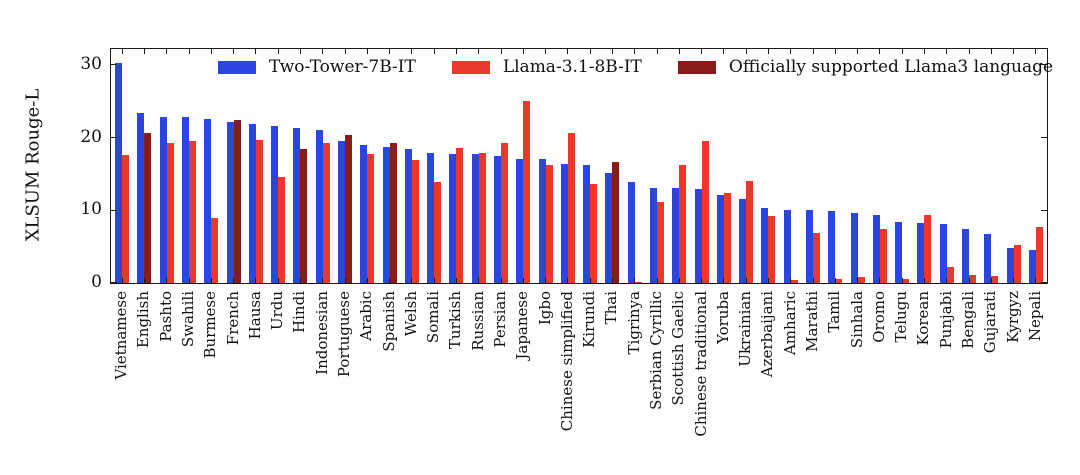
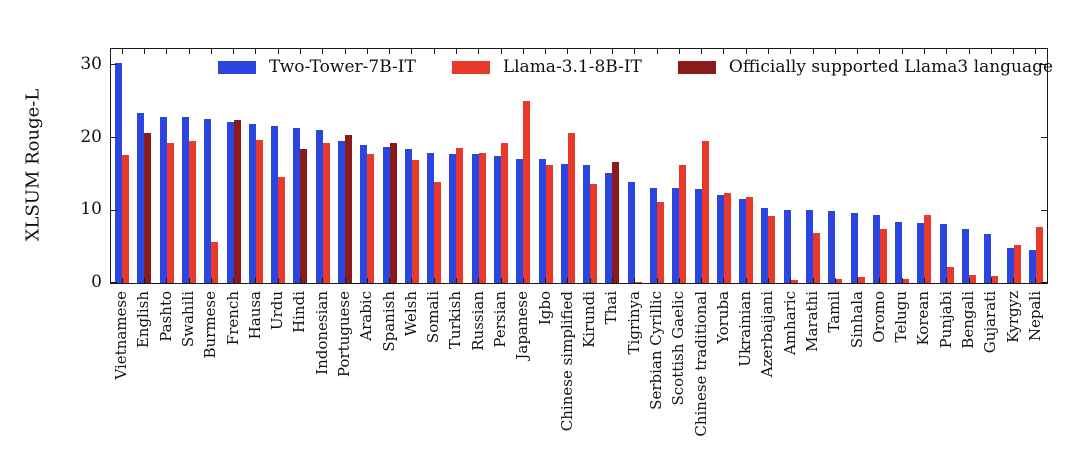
Llama-3.1-8B-IT/Burmese: 9 -> 6
Llama-3.1-8B-IT/Ukrainian: 14 -> 12
